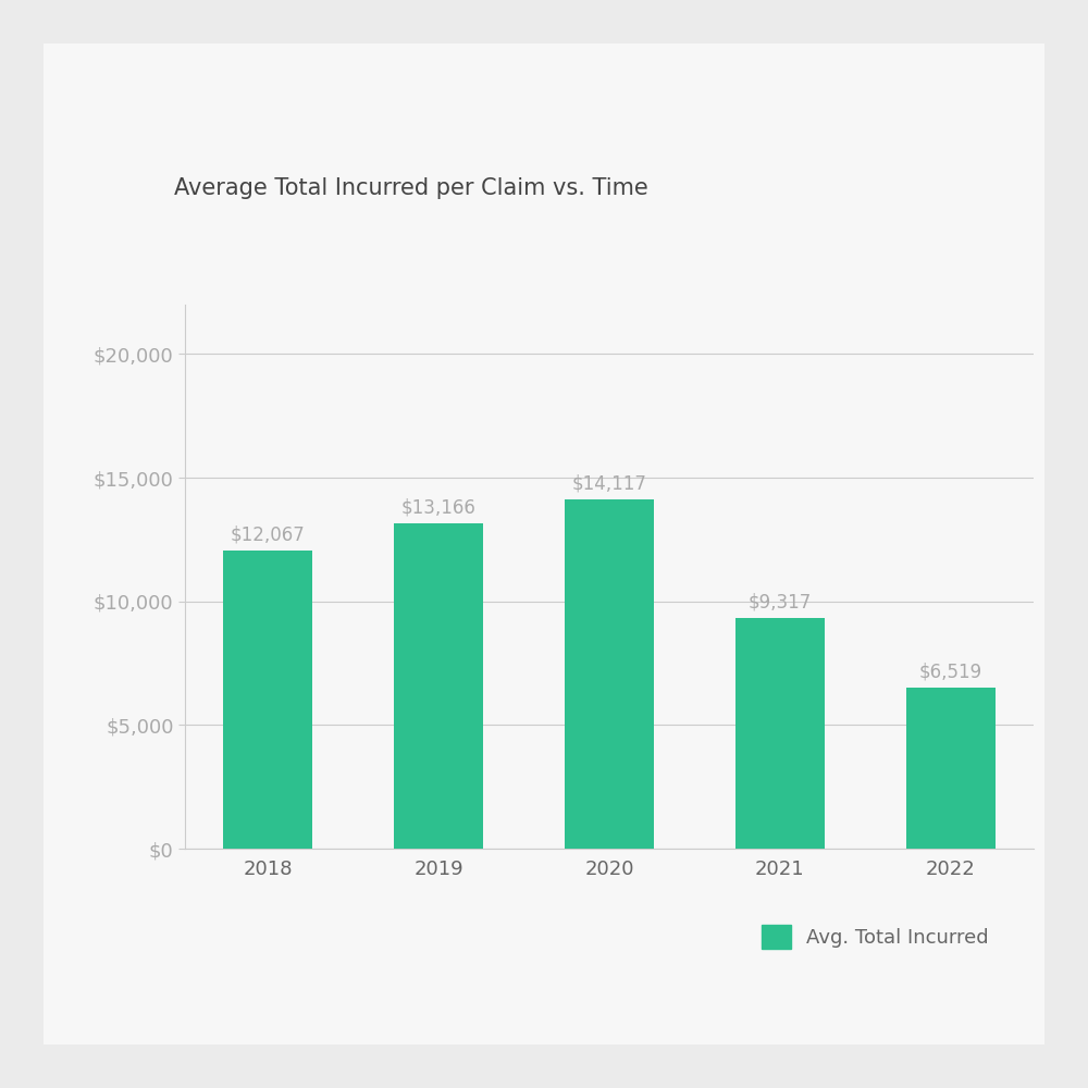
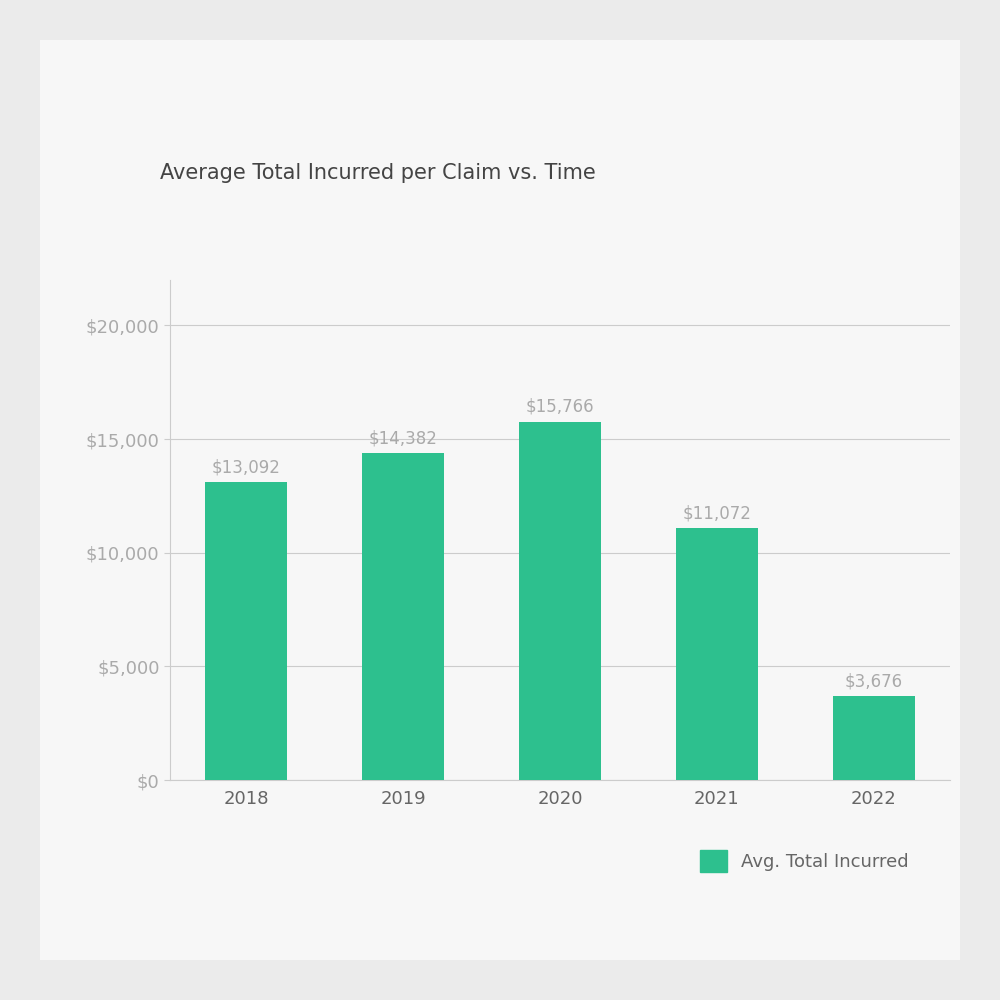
2018: $12,067 -> $13,092
2019: $13,166 -> $14,382
2020: $14,117 -> $15,766
2021: $9,317 -> $11,072
2022: $6,519 -> $3,676
